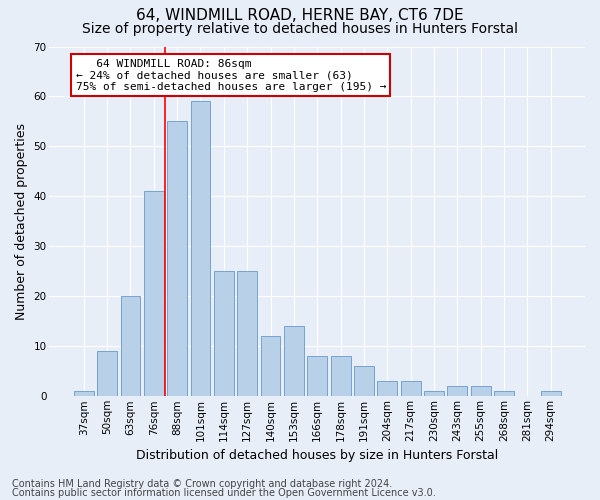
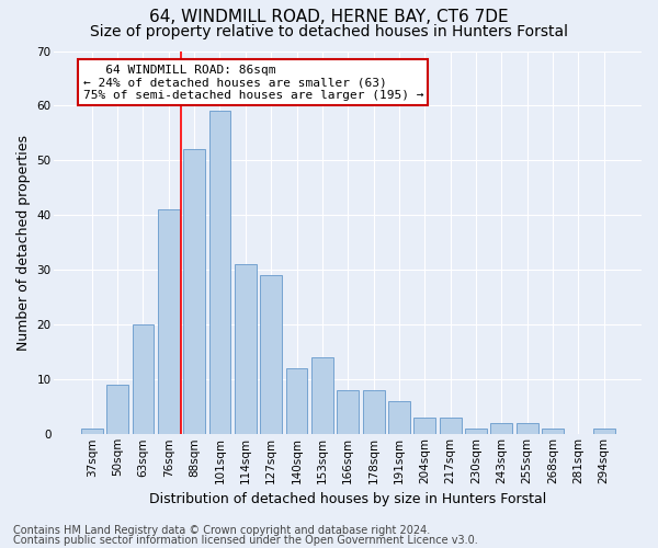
88sqm: 55 -> 52
114sqm: 25 -> 31
127sqm: 25 -> 29
